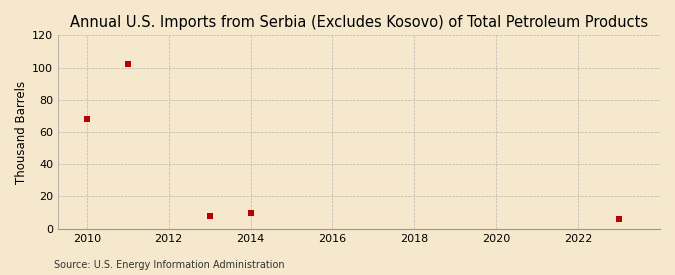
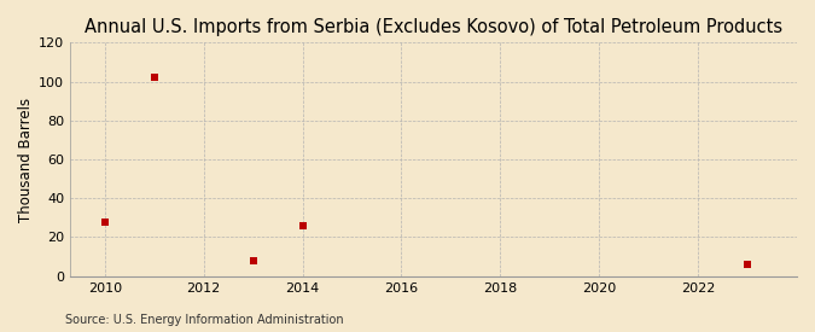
2010: 68 -> 28
2014: 10 -> 26
